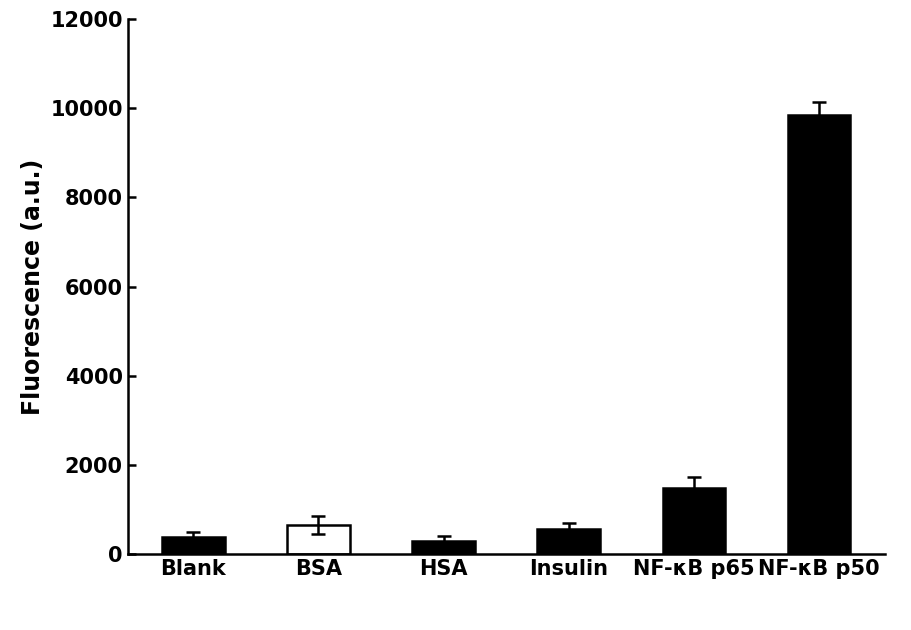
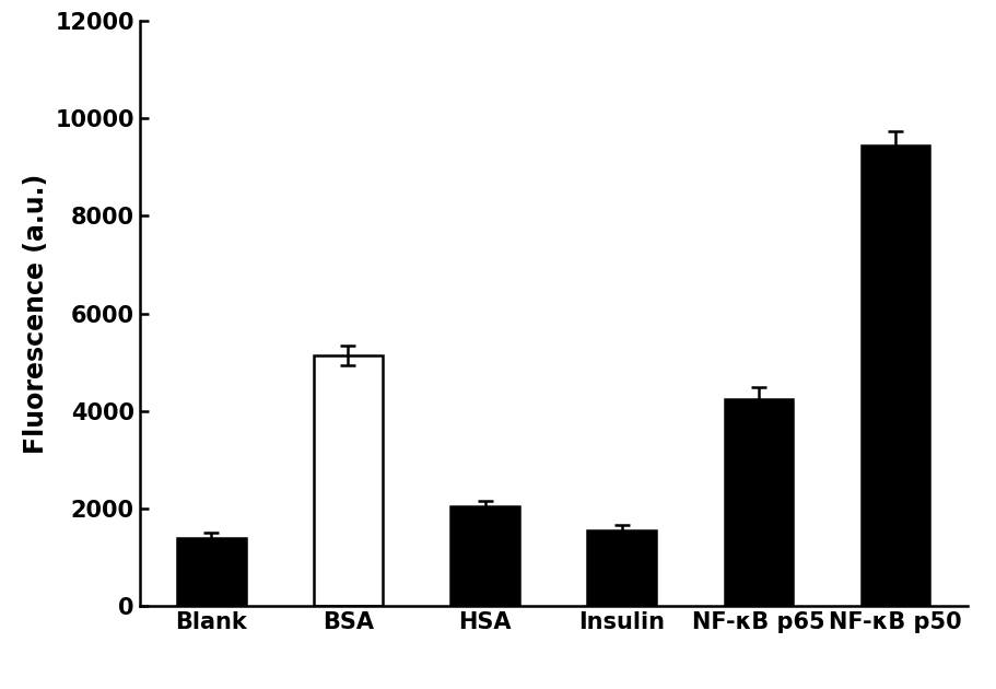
Blank: 390 -> 1400
BSA: 650 -> 5150
HSA: 310 -> 2050
Insulin: 580 -> 1550
NF-κB p65: 1480 -> 4250
NF-κB p50: 9850 -> 9450
